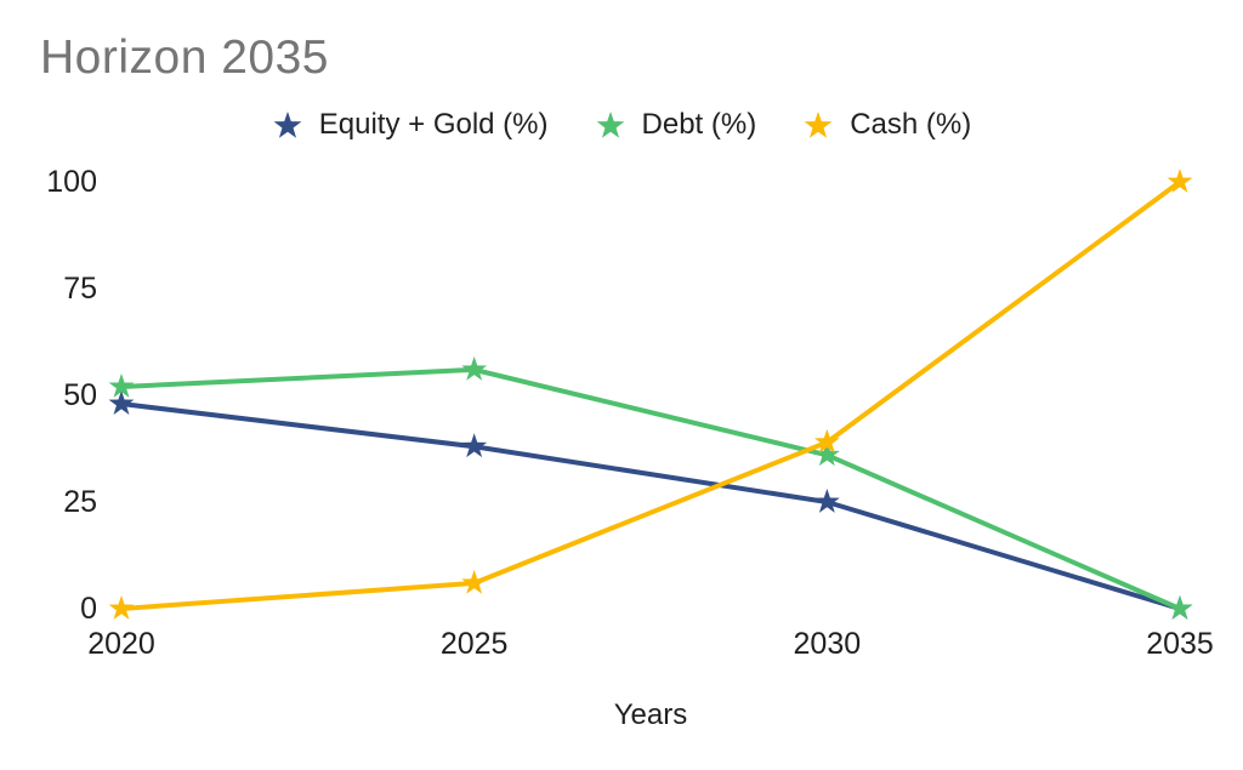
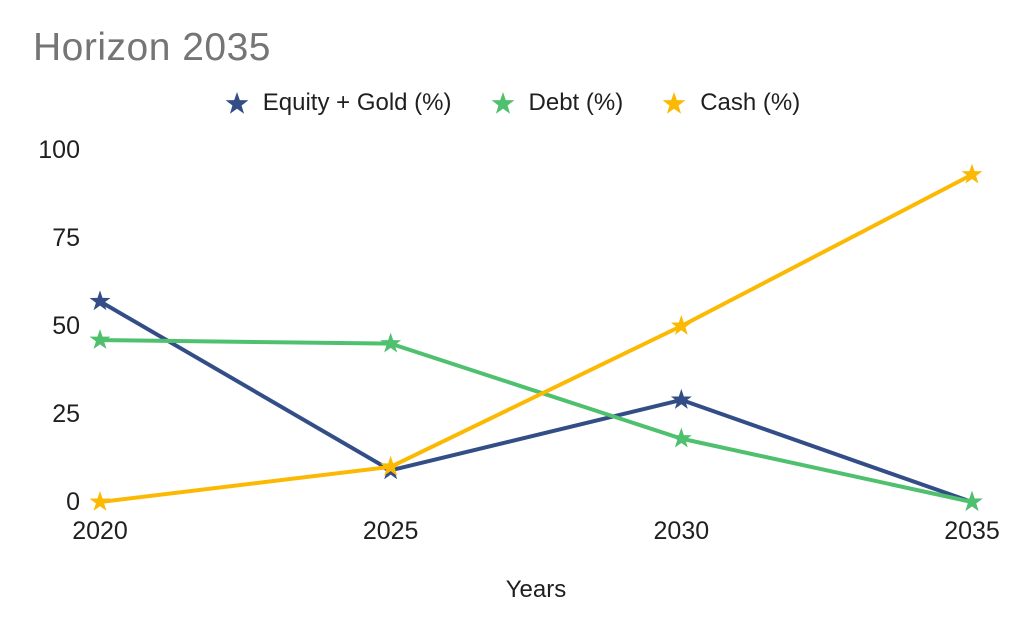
Equity + Gold (%)/2020: 48 -> 57
Debt (%)/2020: 52 -> 46
Equity + Gold (%)/2025: 38 -> 9
Debt (%)/2025: 56 -> 45
Cash (%)/2025: 6 -> 10
Equity + Gold (%)/2030: 25 -> 29
Debt (%)/2030: 36 -> 18
Cash (%)/2030: 39 -> 50
Cash (%)/2035: 100 -> 93
